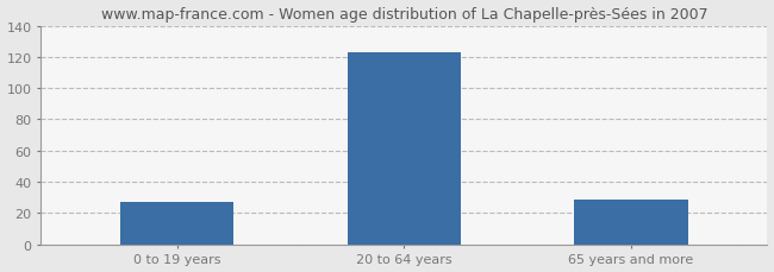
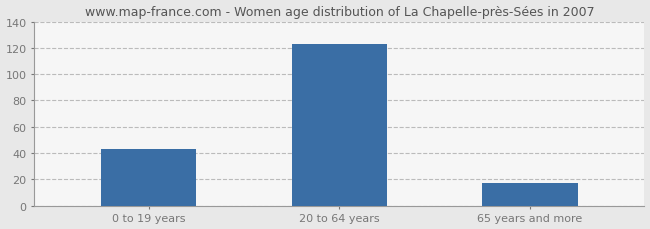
0 to 19 years: 27 -> 43
65 years and more: 29 -> 17
